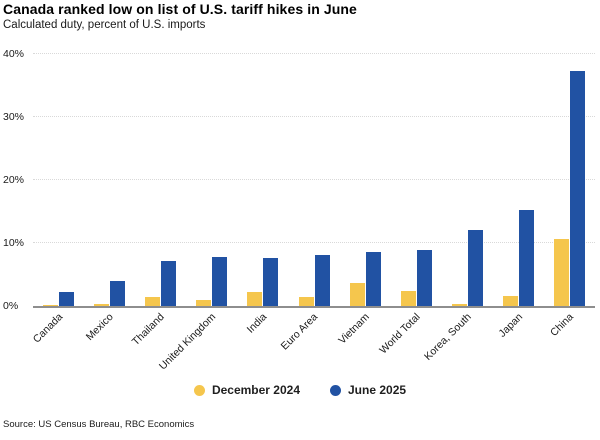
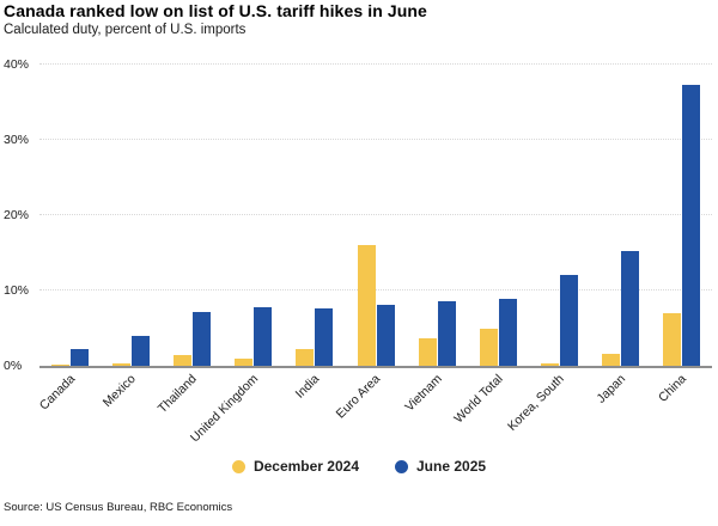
December 2024/Euro Area: 1% -> 16%
December 2024/World Total: 2% -> 5%
December 2024/China: 11% -> 7%
